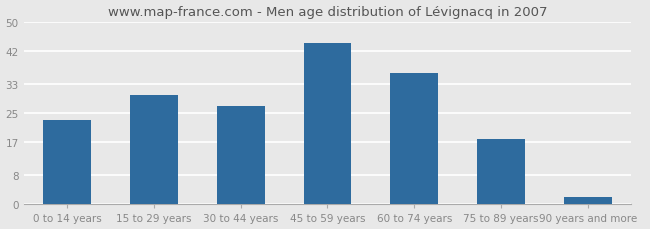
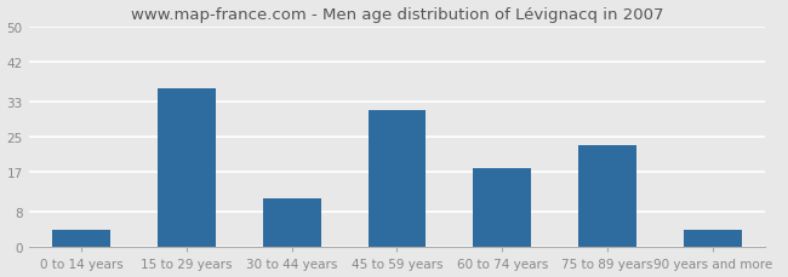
0 to 14 years: 23 -> 4
15 to 29 years: 30 -> 36
30 to 44 years: 27 -> 11
45 to 59 years: 44 -> 31
60 to 74 years: 36 -> 18
75 to 89 years: 18 -> 23
90 years and more: 2 -> 4
